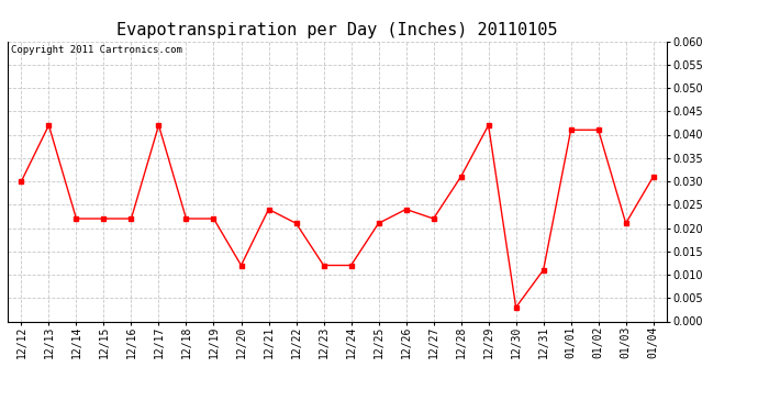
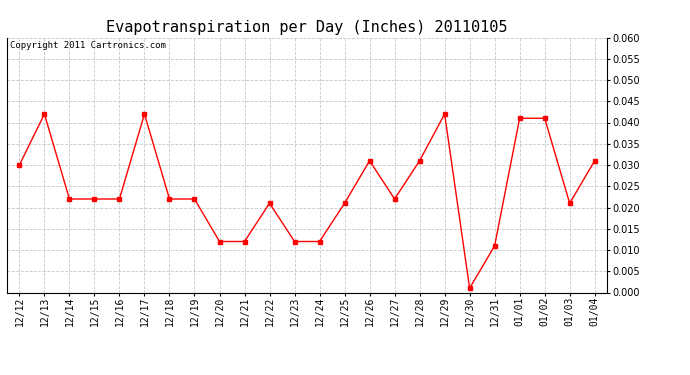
12/21: 0.024 -> 0.012
12/26: 0.024 -> 0.031
12/30: 0.003 -> 0.001
